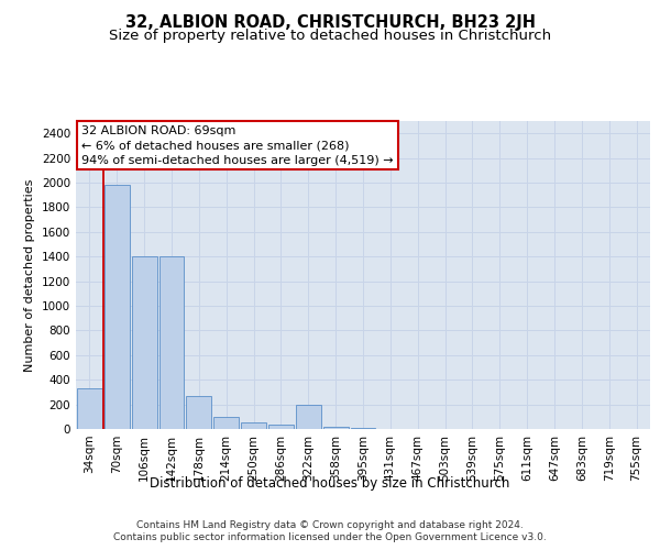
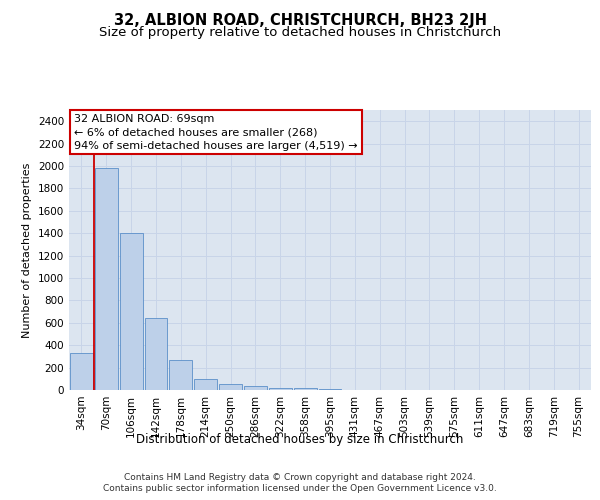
142sqm: 1400 -> 640
322sqm: 200 -> 20
